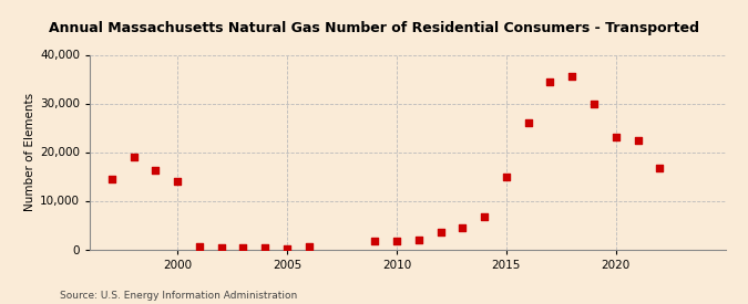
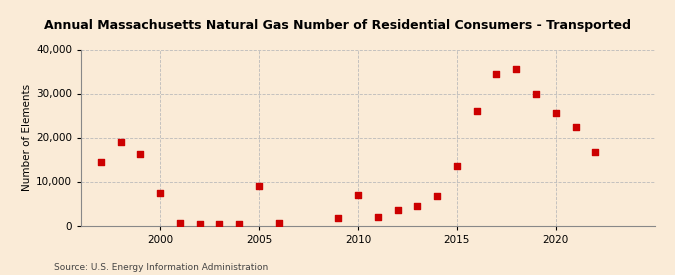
2000: 14,000 -> 7,500
2005: 200 -> 9,000
2010: 1,700 -> 7,000
2015: 15,000 -> 13,500
2020: 23,000 -> 25,500
